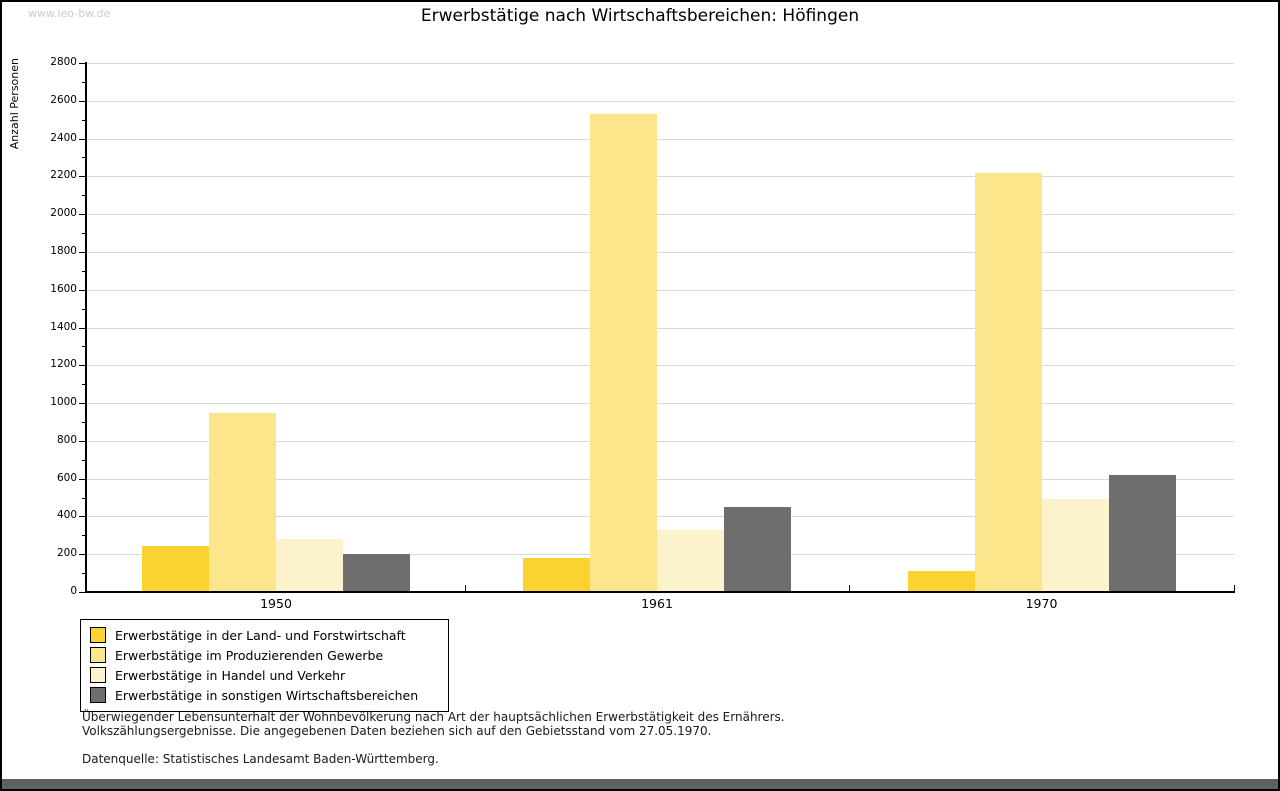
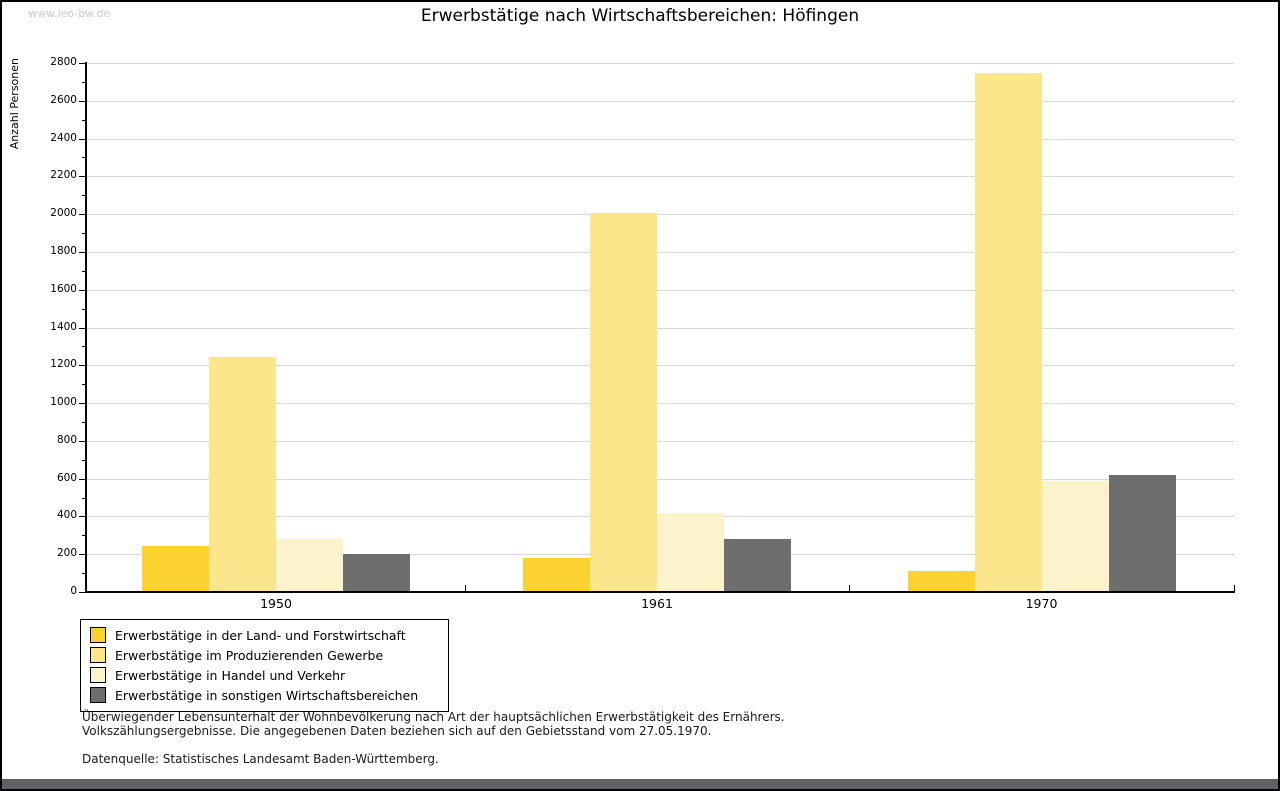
Erwerbstätige im Produzierenden Gewerbe/1950: 950 -> 1240
Erwerbstätige im Produzierenden Gewerbe/1961: 2530 -> 2000
Erwerbstätige in Handel und Verkehr/1961: 330 -> 420
Erwerbstätige in sonstigen Wirtschaftsbereichen/1961: 450 -> 280
Erwerbstätige im Produzierenden Gewerbe/1970: 2220 -> 2740
Erwerbstätige in Handel und Verkehr/1970: 490 -> 590
